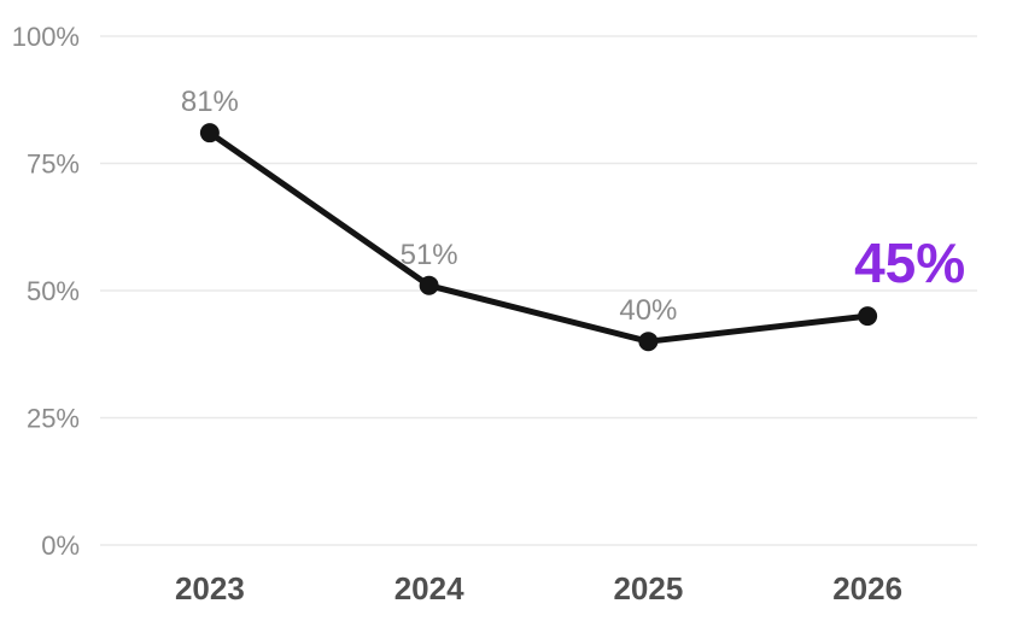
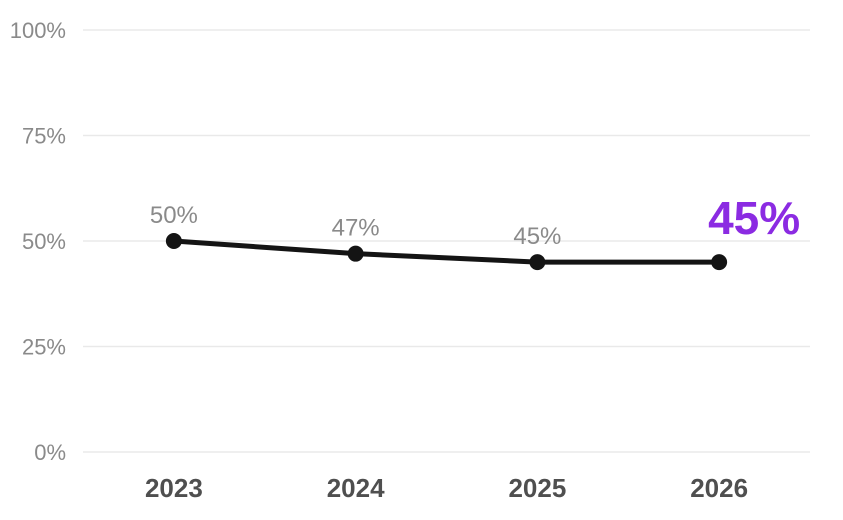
2023: 81% -> 50%
2024: 51% -> 47%
2025: 40% -> 45%
